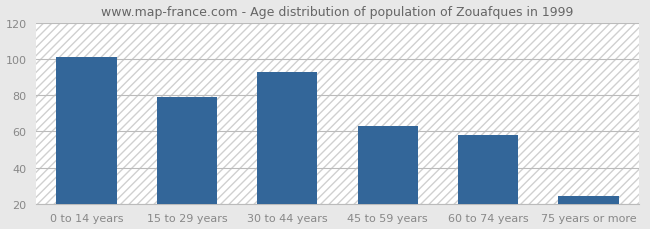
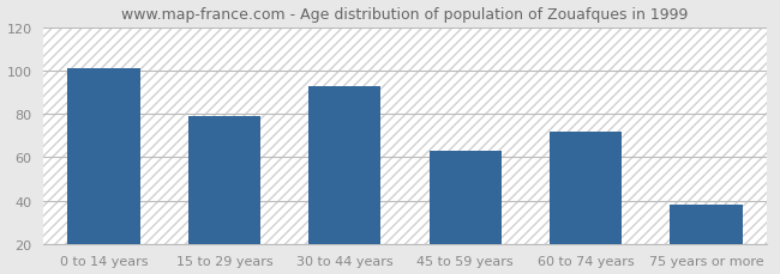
60 to 74 years: 58 -> 72
75 years or more: 24 -> 38
